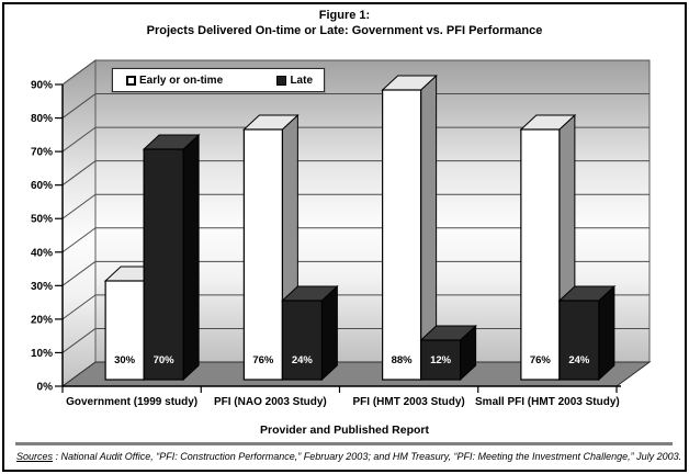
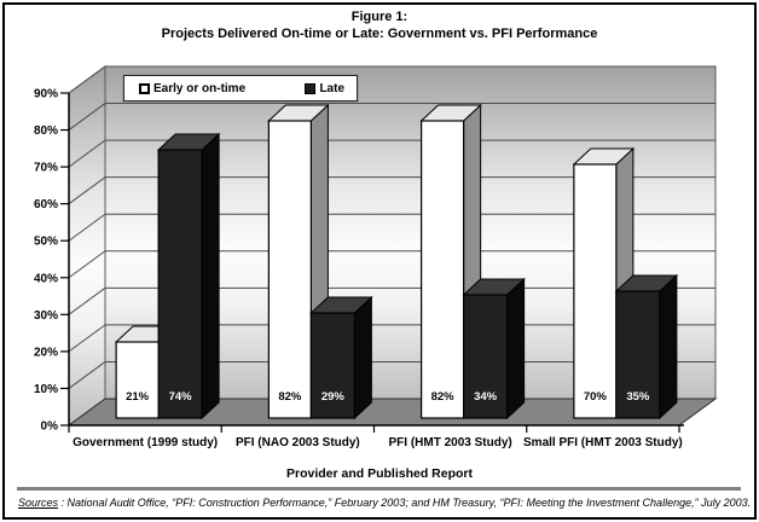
Early or on-time/Government (1999 study): 30% -> 21%
Late/Government (1999 study): 70% -> 74%
Early or on-time/PFI (NAO 2003 Study): 76% -> 82%
Late/PFI (NAO 2003 Study): 24% -> 29%
Early or on-time/PFI (HMT 2003 Study): 88% -> 82%
Late/PFI (HMT 2003 Study): 12% -> 34%
Early or on-time/Small PFI (HMT 2003 Study): 76% -> 70%
Late/Small PFI (HMT 2003 Study): 24% -> 35%
